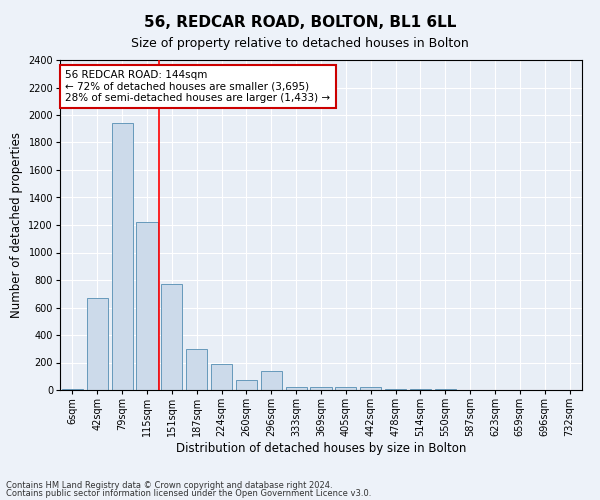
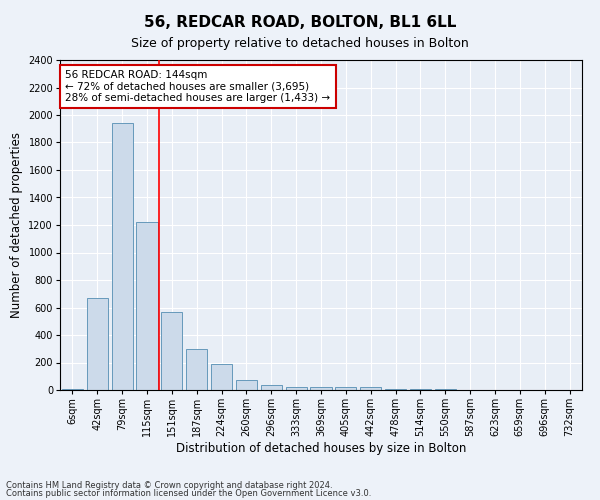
151sqm: 770 -> 570
296sqm: 140 -> 40
